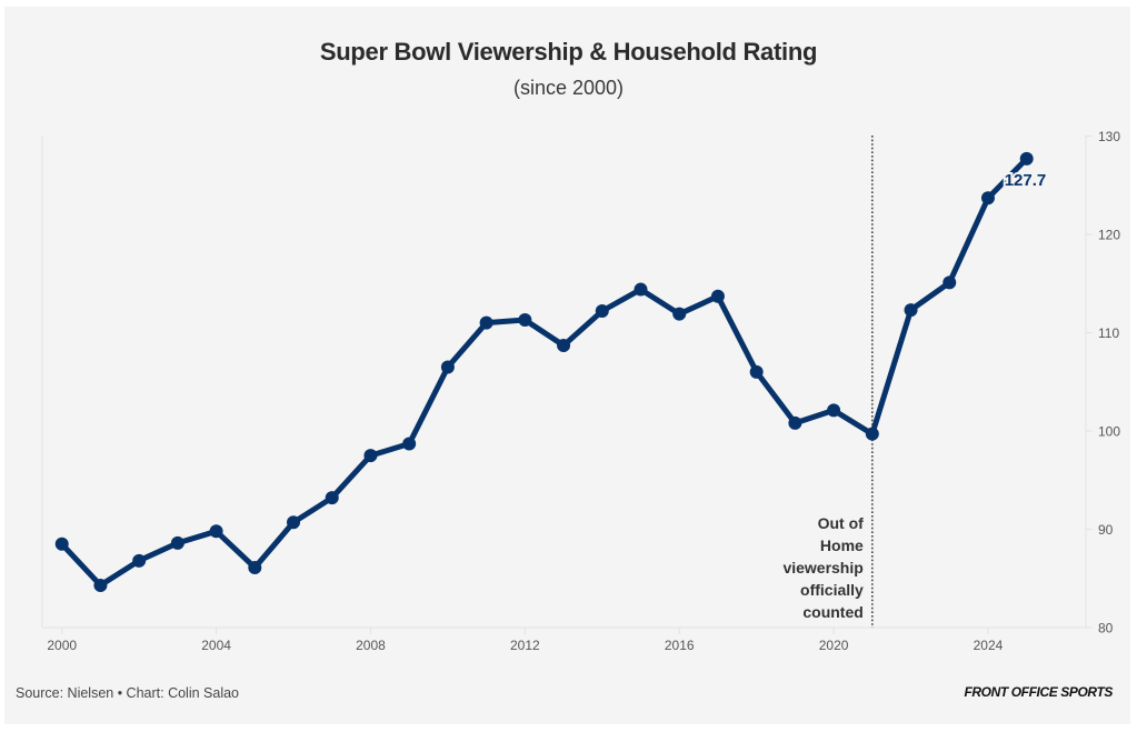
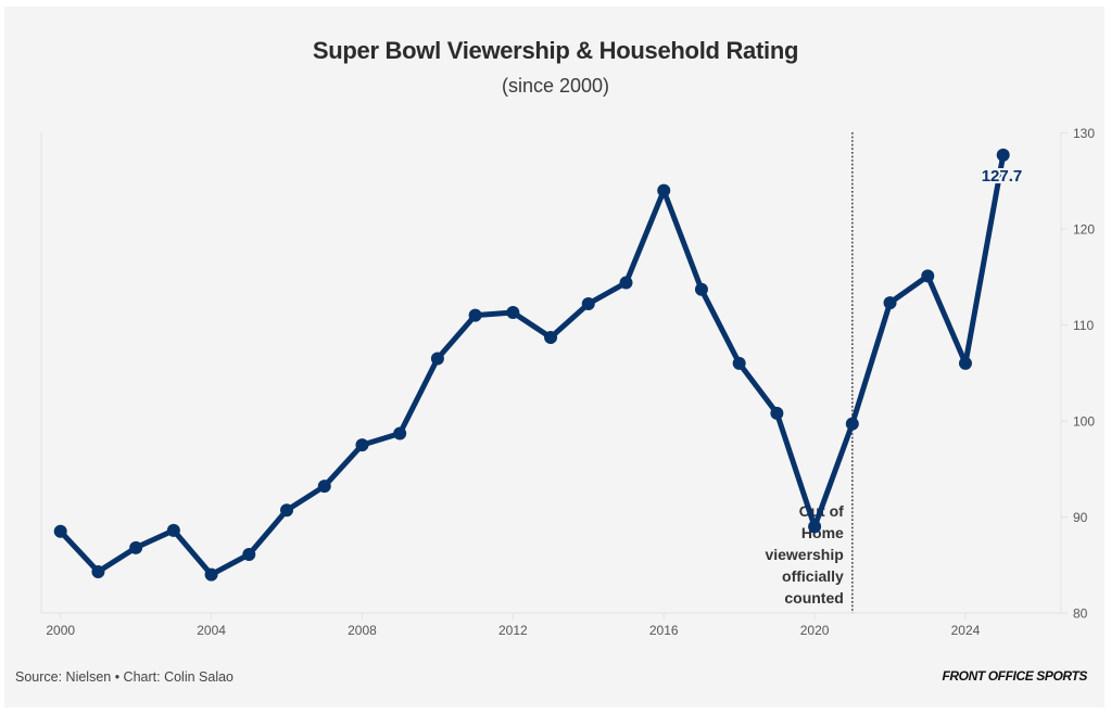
2004: 90 -> 84
2016: 112 -> 124
2020: 102 -> 89
2024: 124 -> 106
